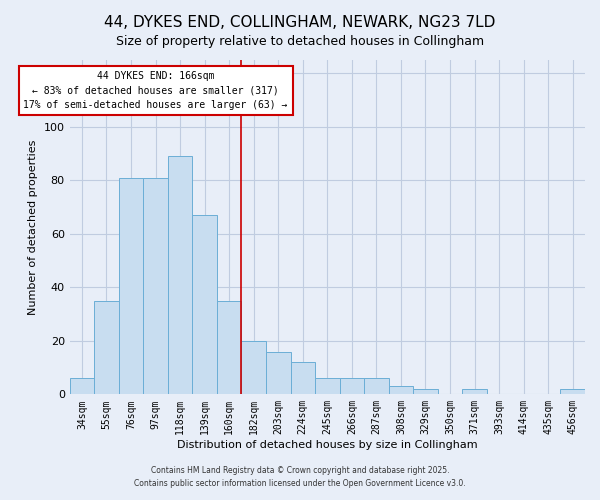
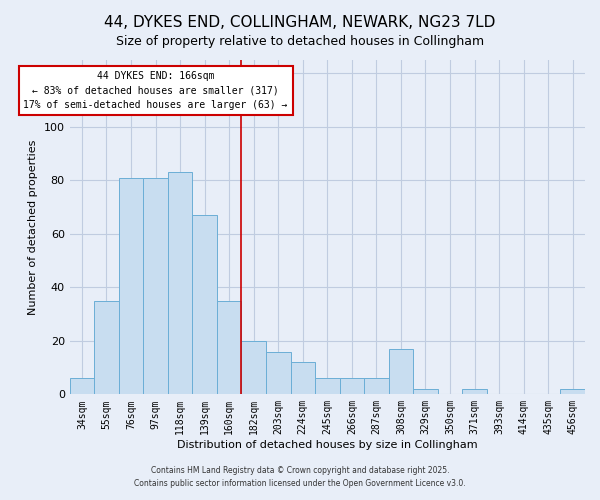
118sqm: 89 -> 83
308sqm: 3 -> 17
